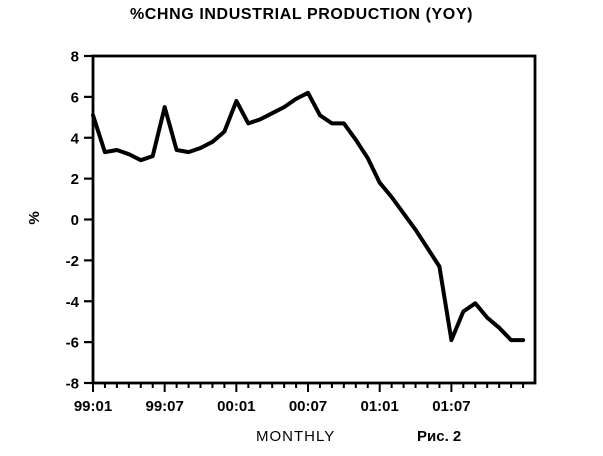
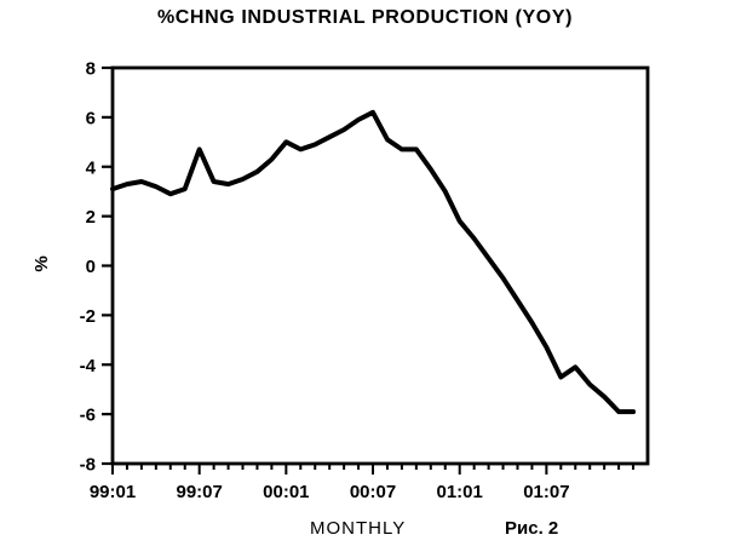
99:01: 5.1 -> 3.1
99:07: 5.5 -> 4.7
00:01: 5.8 -> 5.0
01:07: -5.9 -> -3.3
